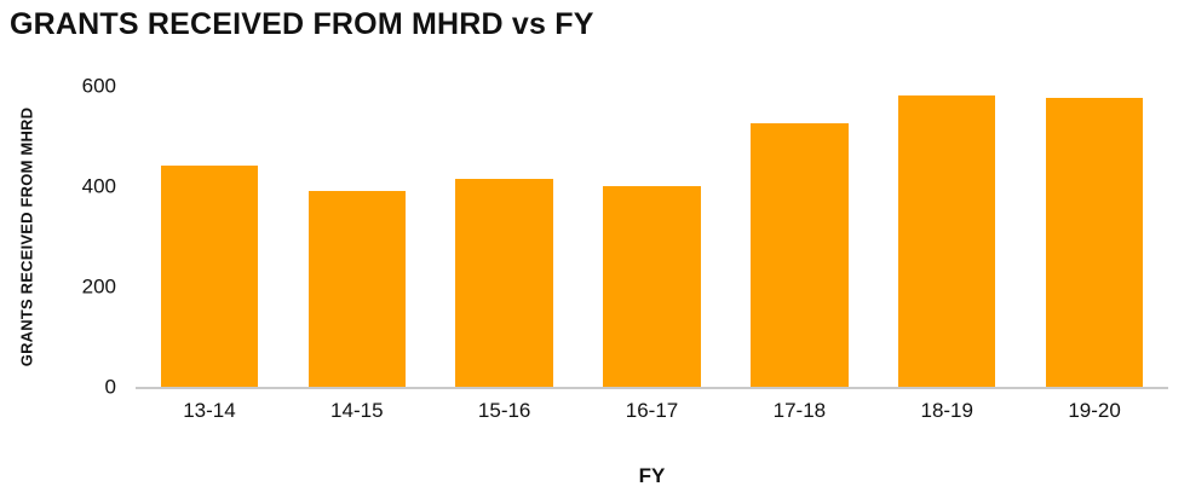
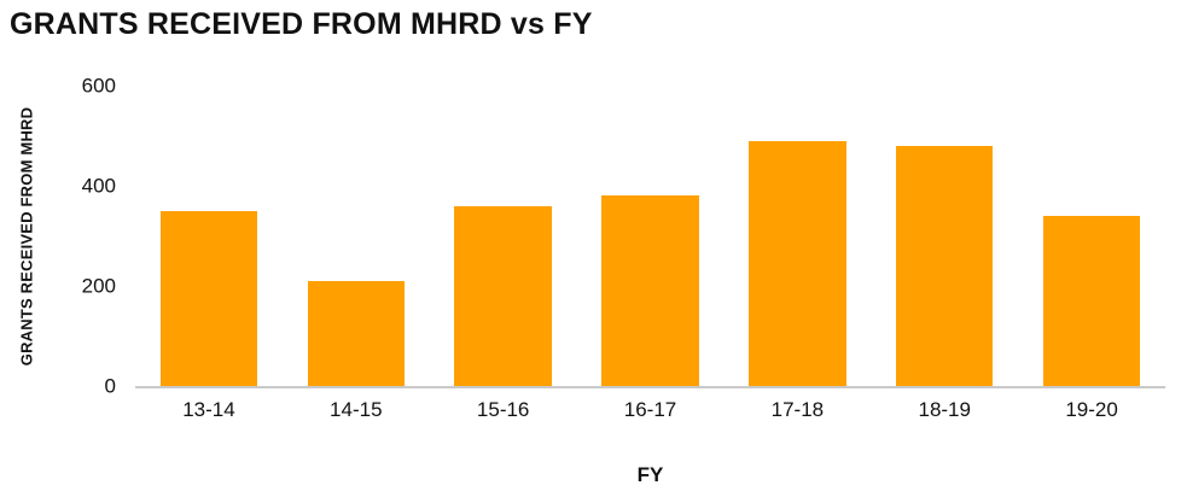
13-14: 440 -> 350
14-15: 390 -> 210
15-16: 420 -> 360
16-17: 400 -> 380
17-18: 520 -> 490
18-19: 580 -> 480
19-20: 580 -> 340
